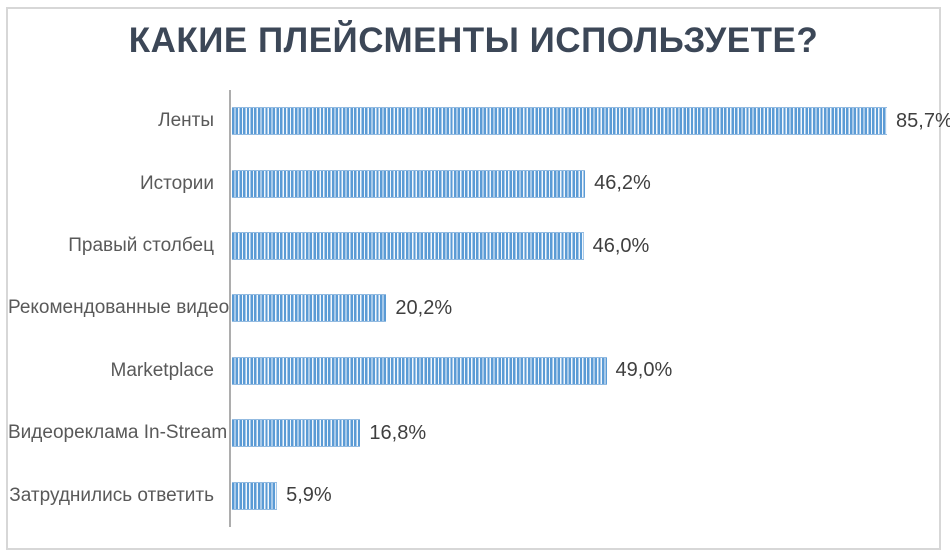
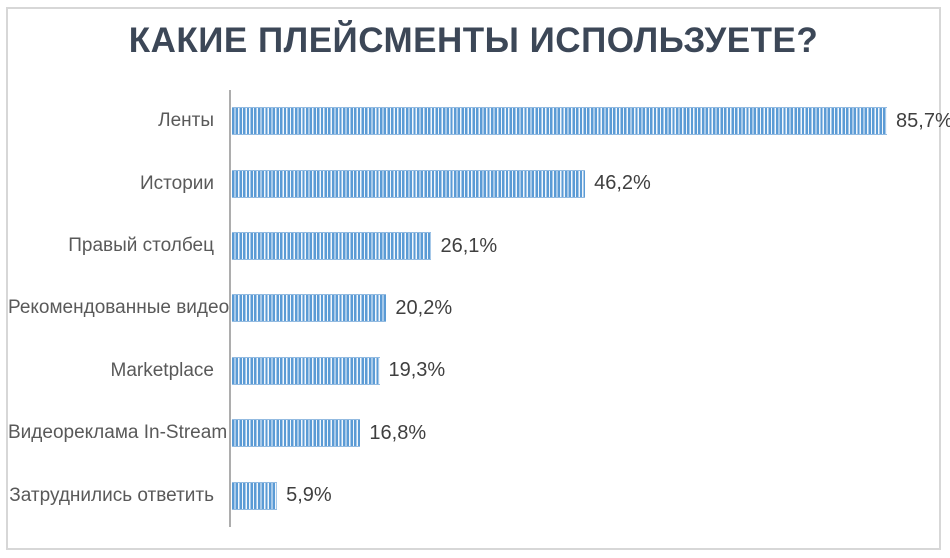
Правый столбец: 46,0% -> 26,1%
Marketplace: 49,0% -> 19,3%
